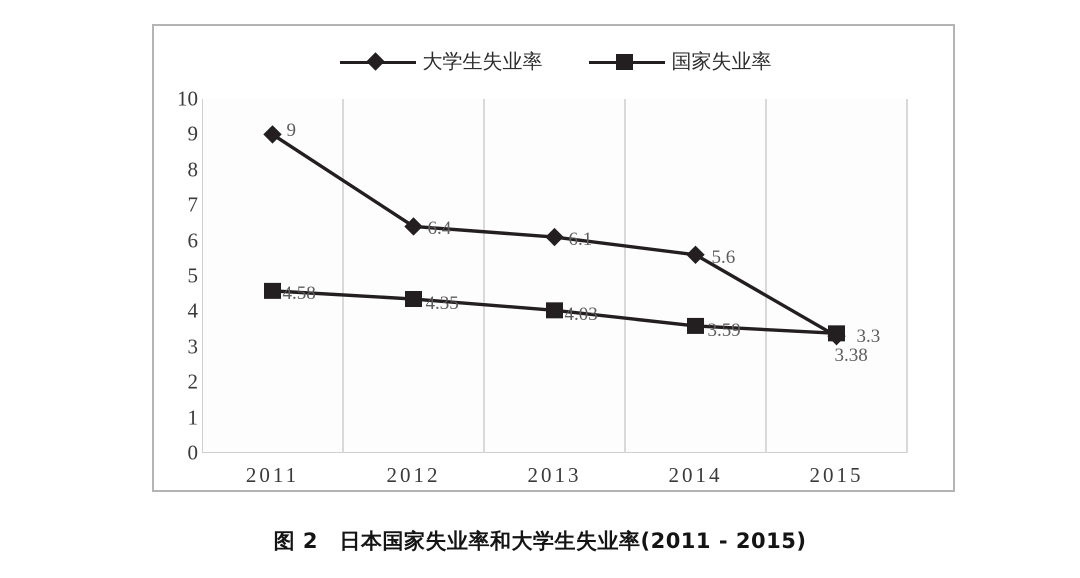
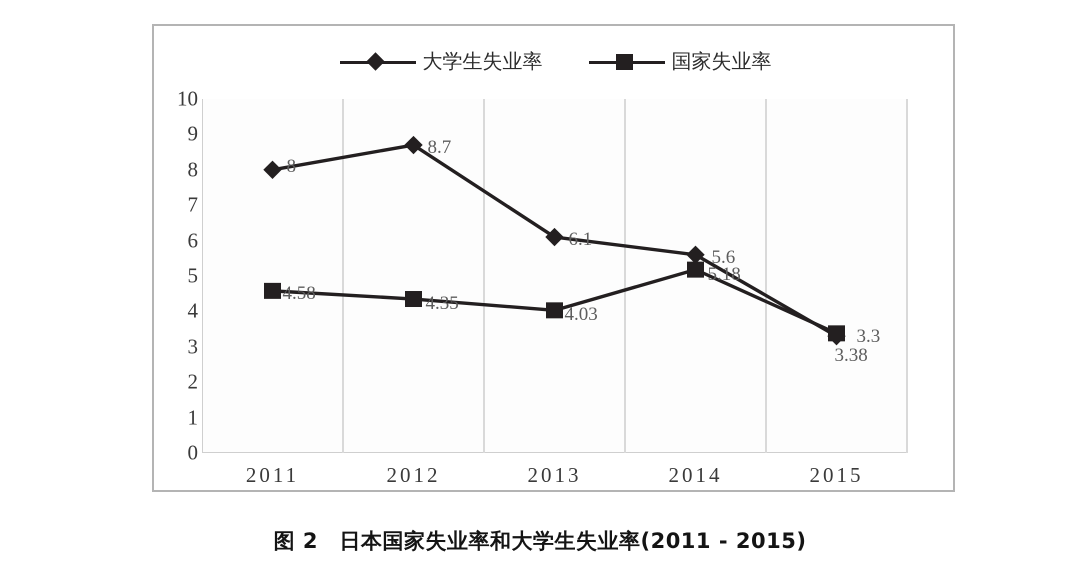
大学生失业率/2011: 9 -> 8
大学生失业率/2012: 6.4 -> 8.7
国家失业率/2014: 3.59 -> 5.18
